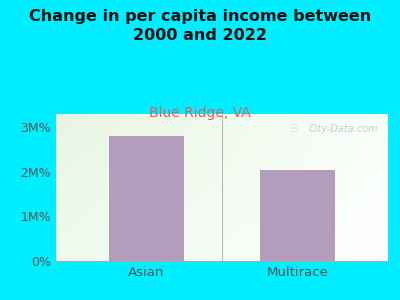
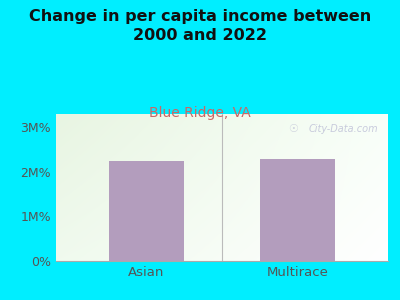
Asian: 2.80M% -> 2.25M%
Multirace: 2.05M% -> 2.28M%
